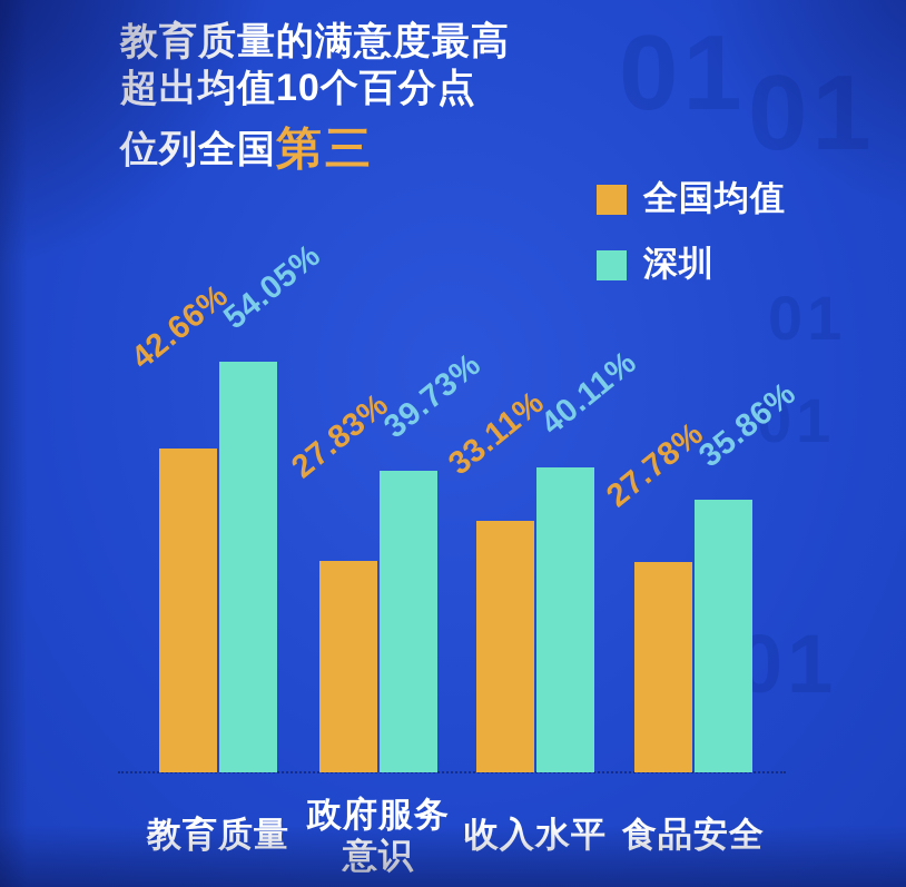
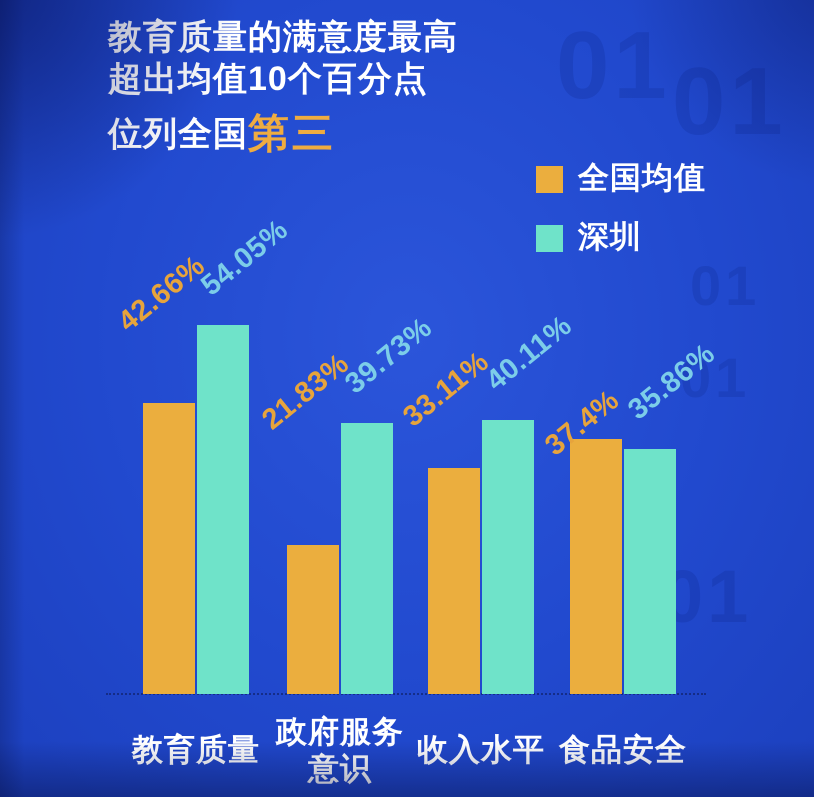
全国均值/政府服务 意识: 27.83% -> 21.83%
全国均值/食品安全: 27.78% -> 37.4%
